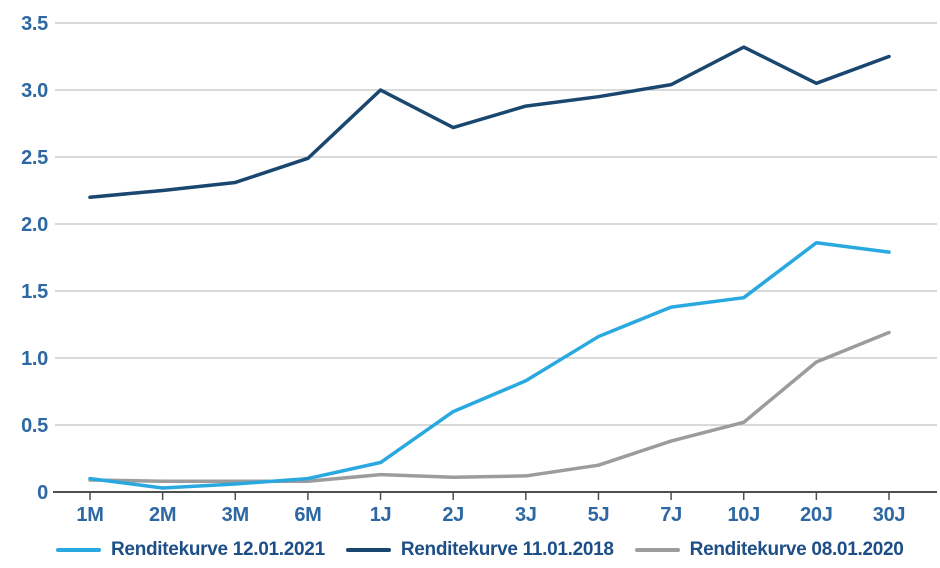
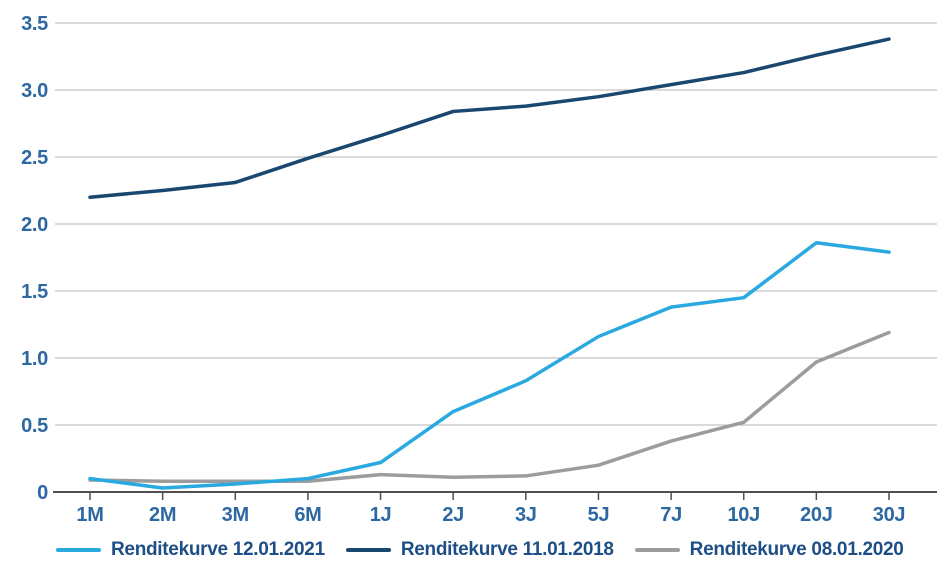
Renditekurve 11.01.2018/1J: 3.00 -> 2.66
Renditekurve 11.01.2018/2J: 2.72 -> 2.84
Renditekurve 11.01.2018/10J: 3.32 -> 3.13
Renditekurve 11.01.2018/20J: 3.05 -> 3.26
Renditekurve 11.01.2018/30J: 3.25 -> 3.38
